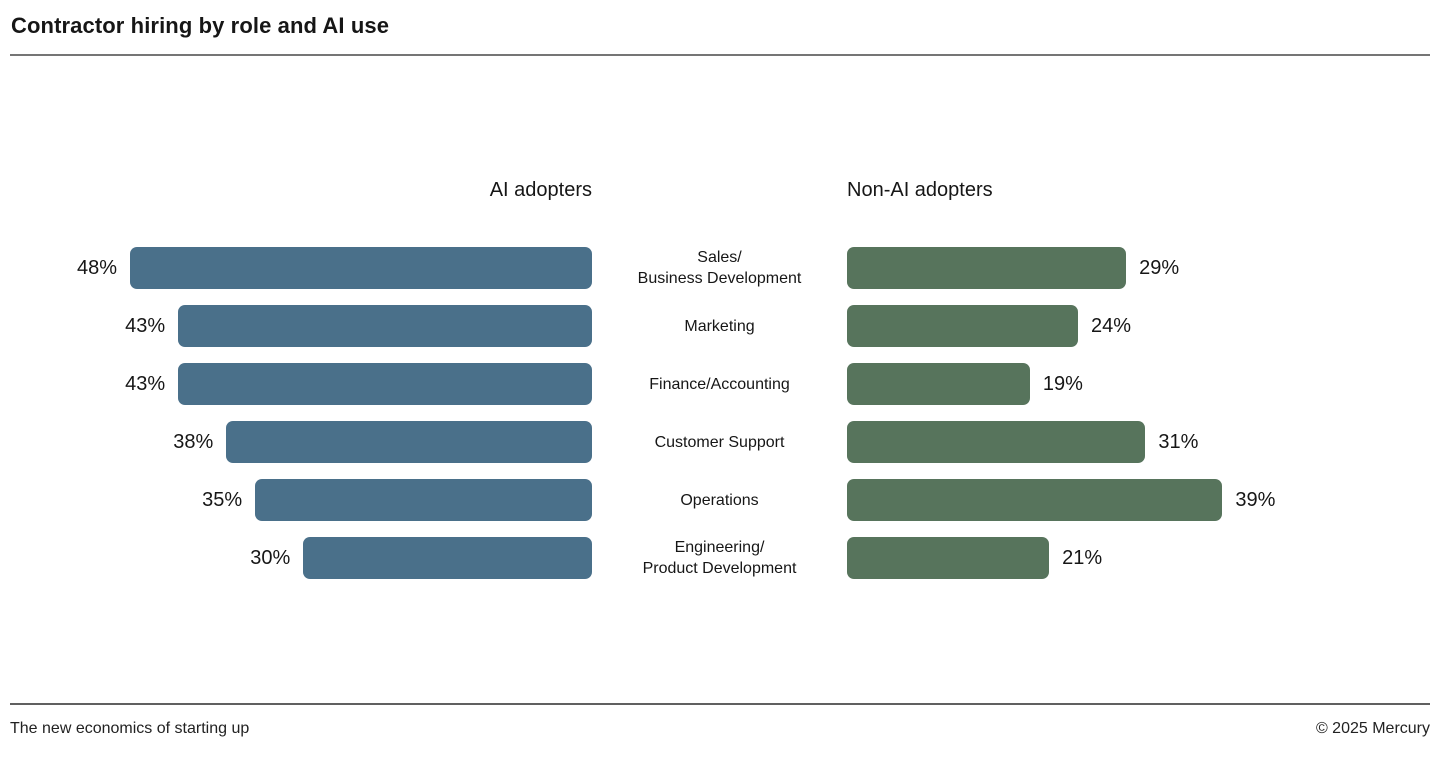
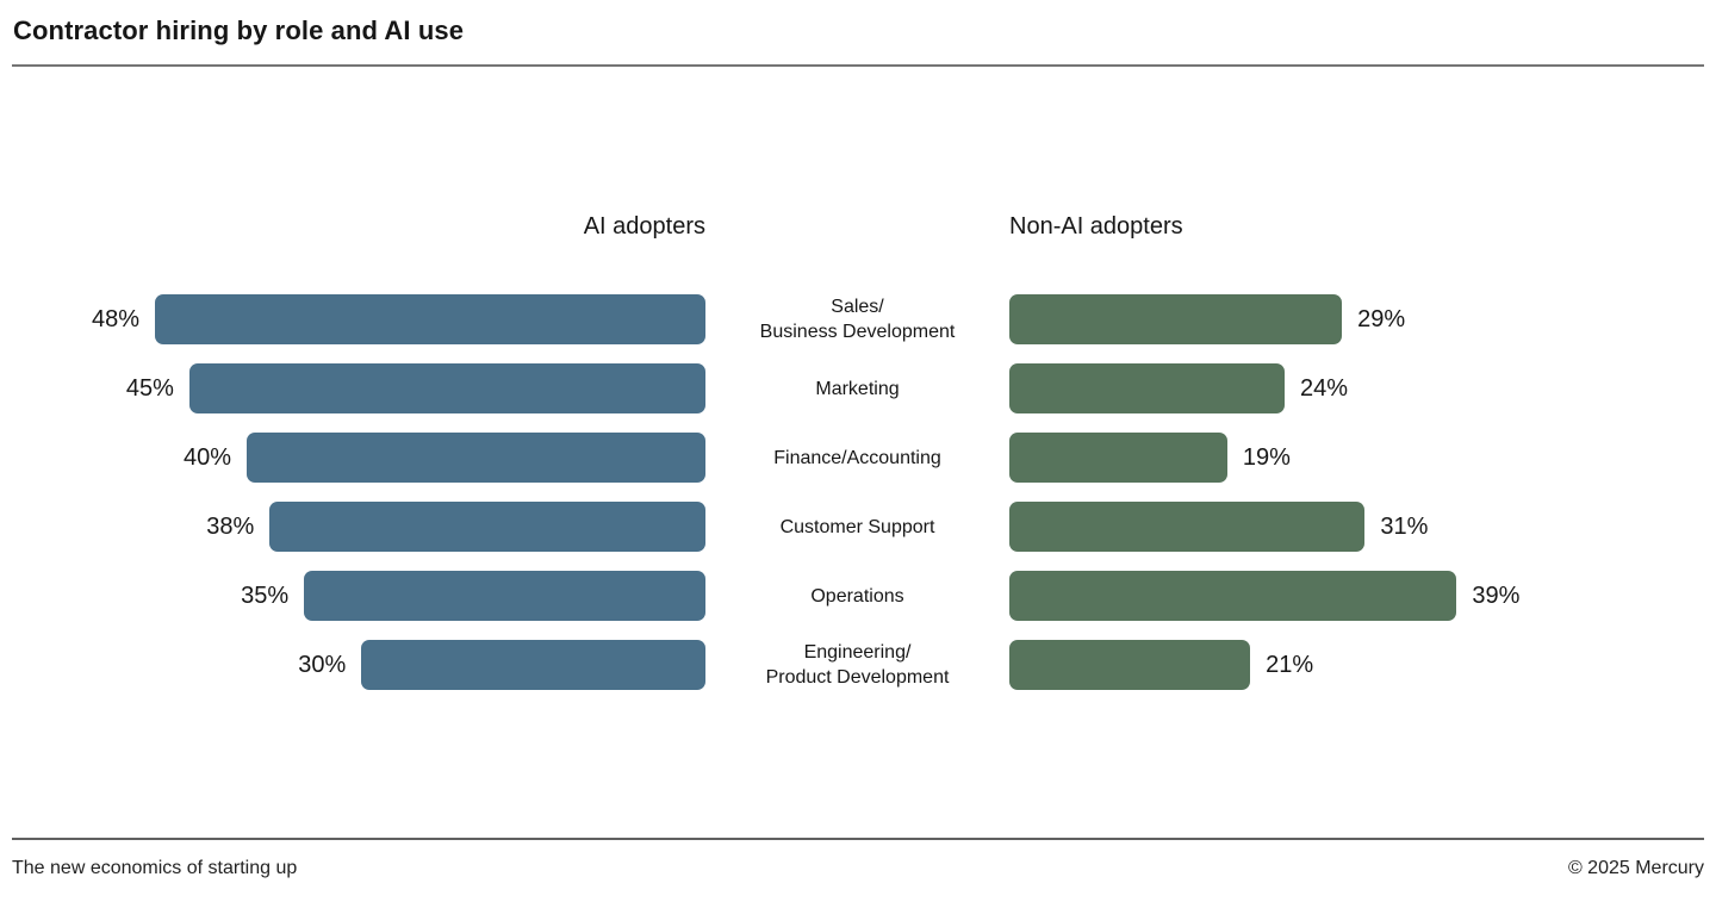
AI adopters/Marketing: 43% -> 45%
AI adopters/Finance/Accounting: 43% -> 40%
